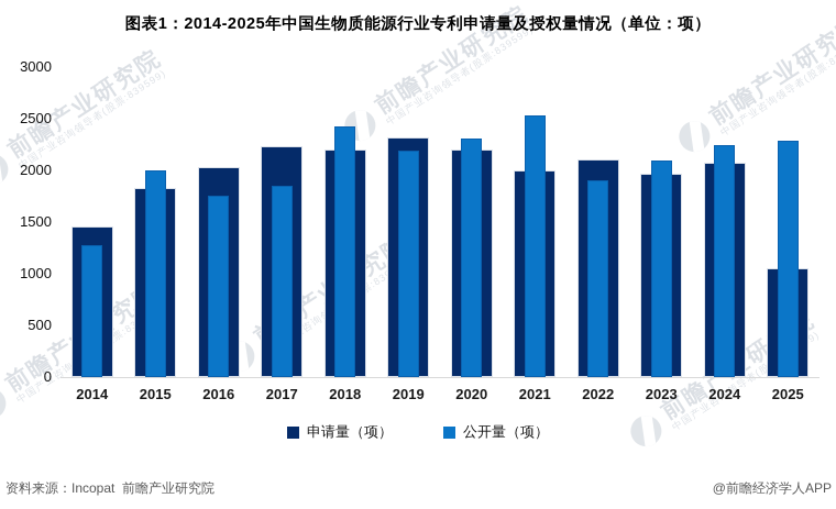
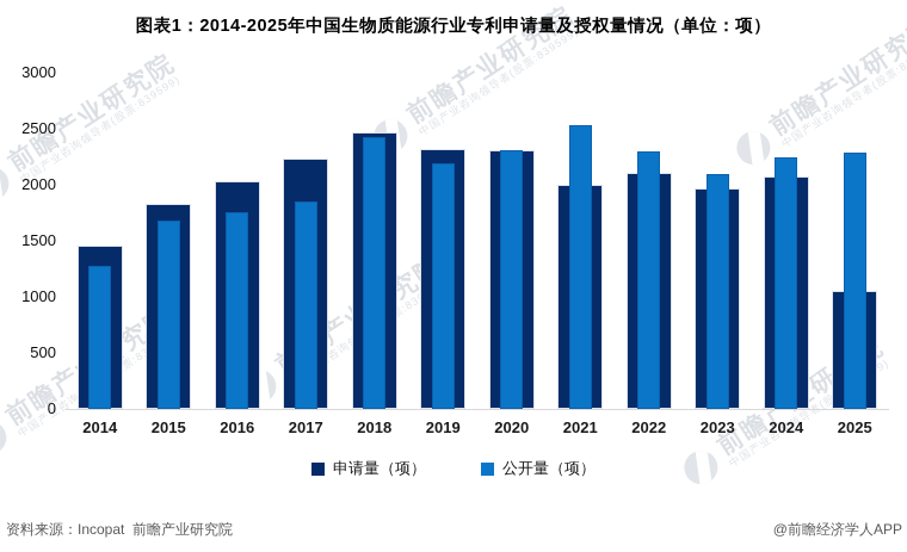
公开量（项）/2015: 2000 -> 1700
申请量（项）/2018: 2200 -> 2500
申请量（项）/2020: 2200 -> 2300
公开量（项）/2022: 1900 -> 2300
